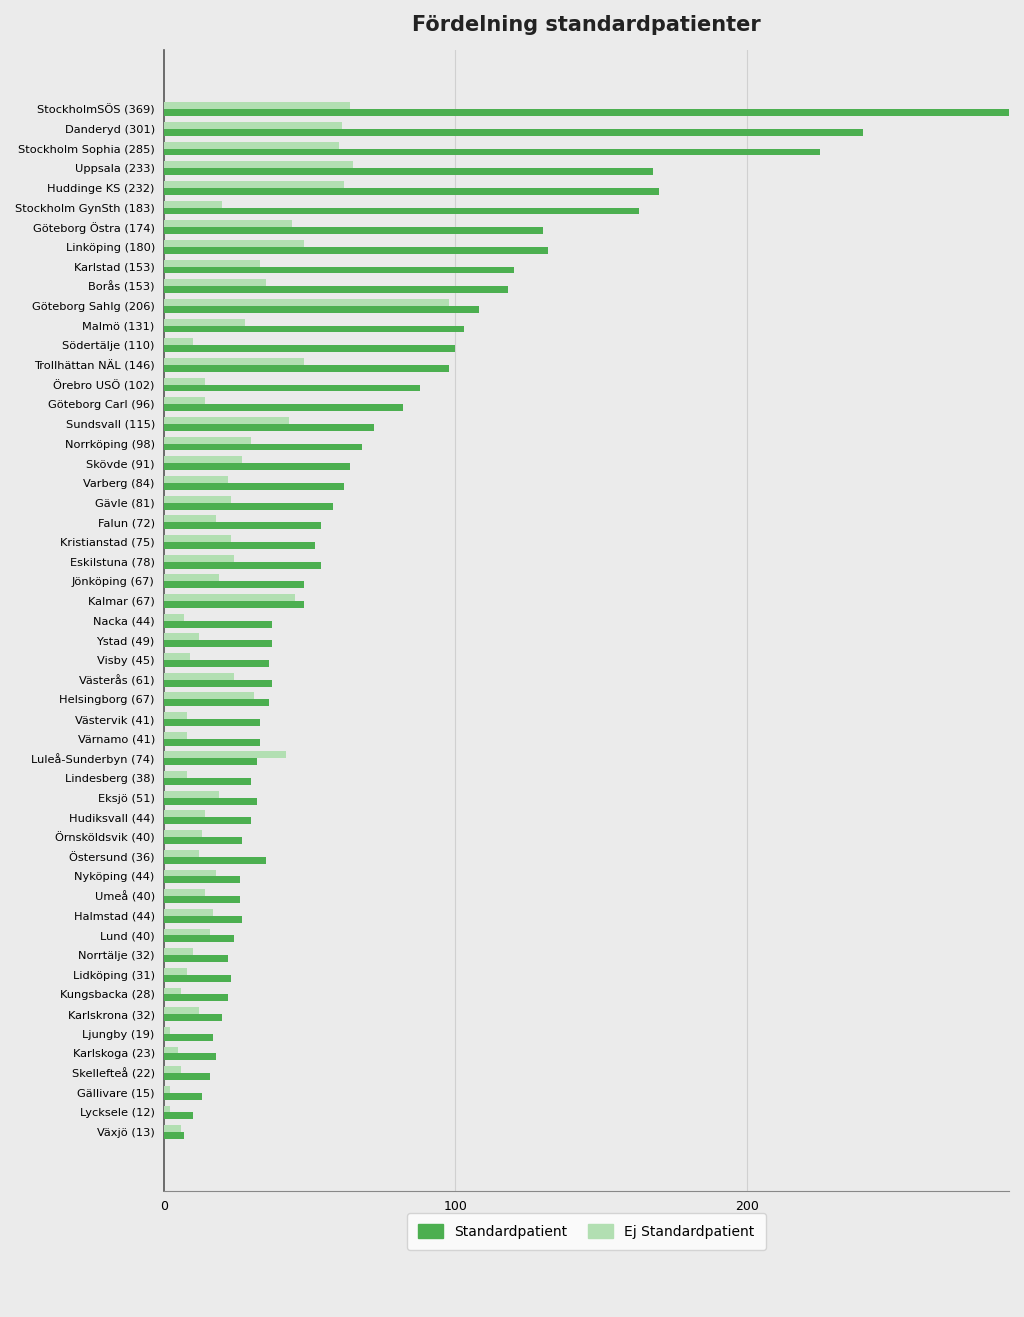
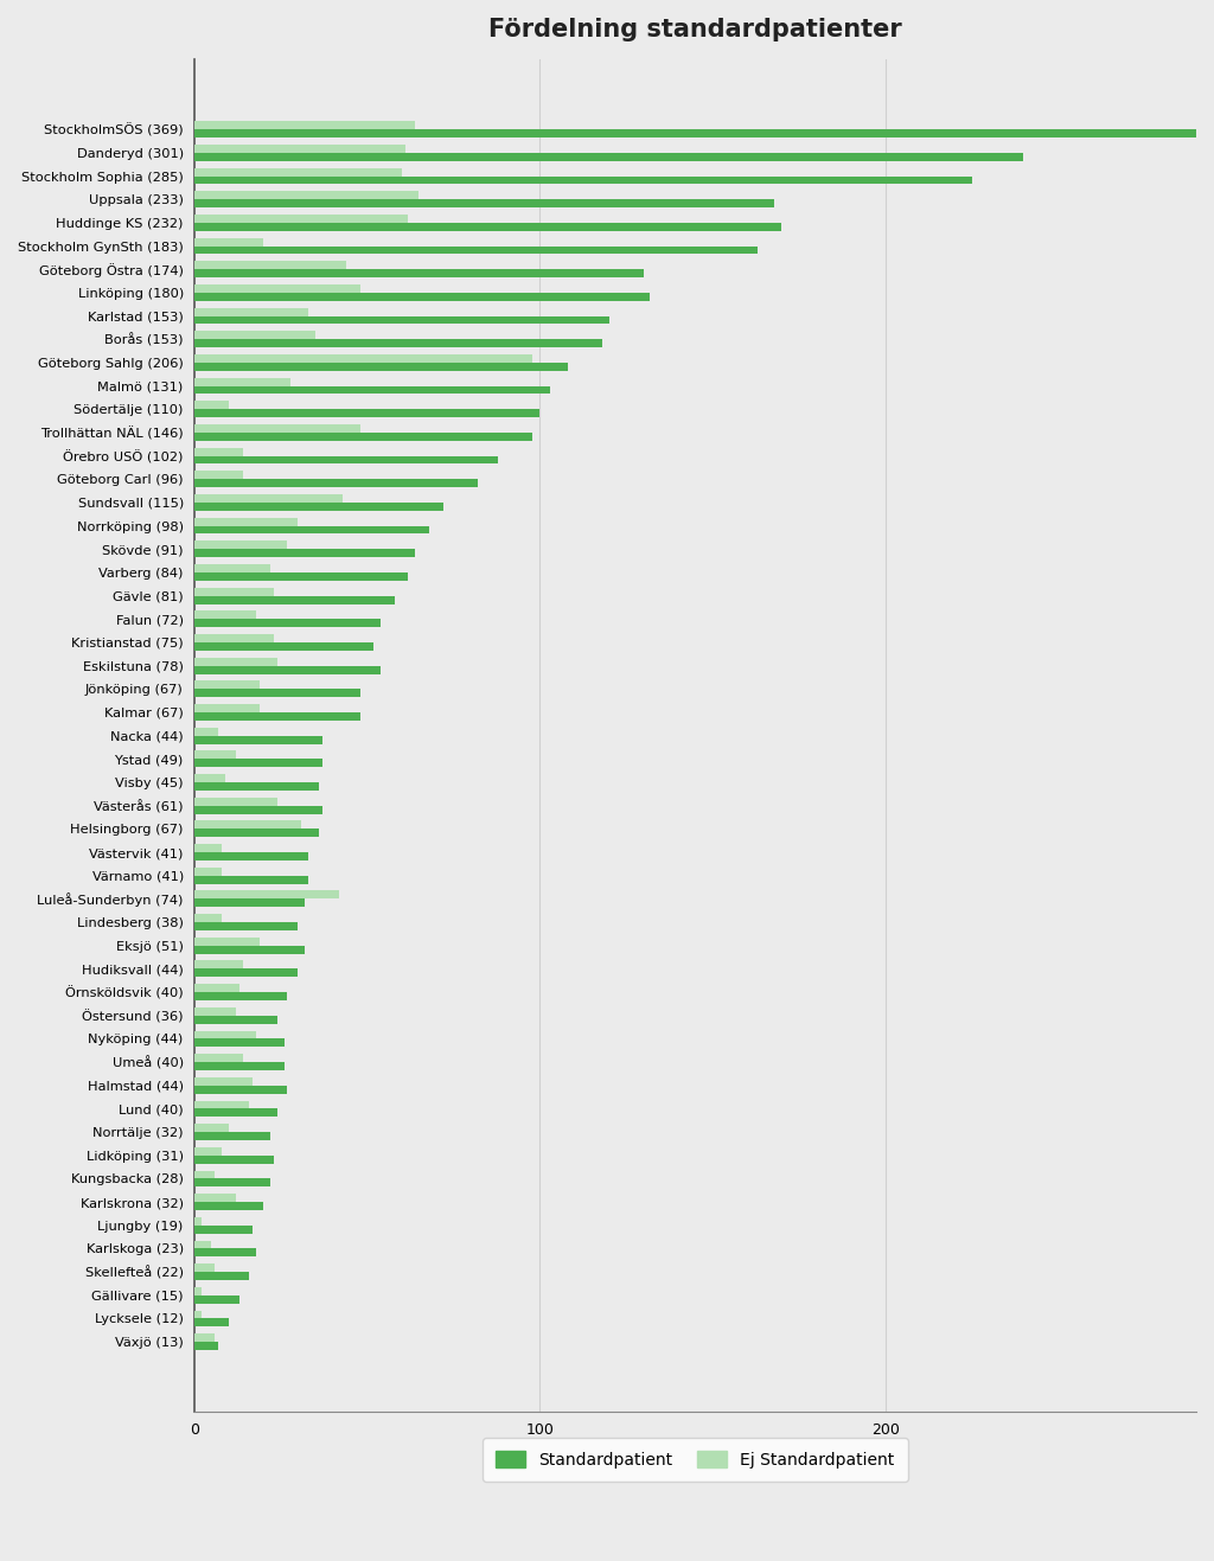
Ej Standardpatient/Kalmar (67): 45 -> 19
Standardpatient/Östersund (36): 35 -> 24
